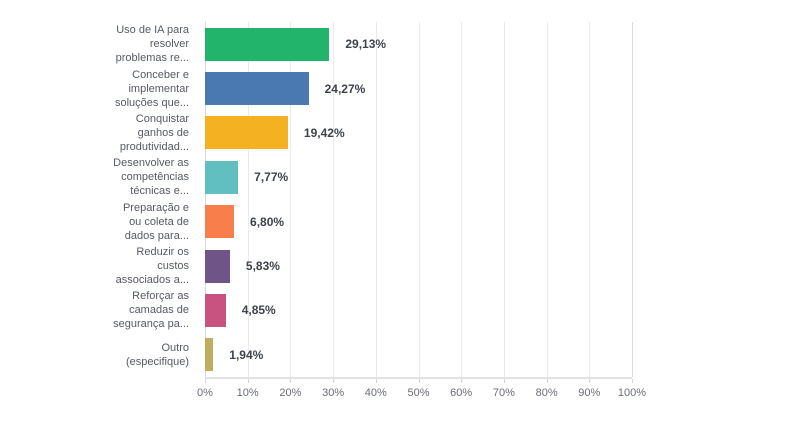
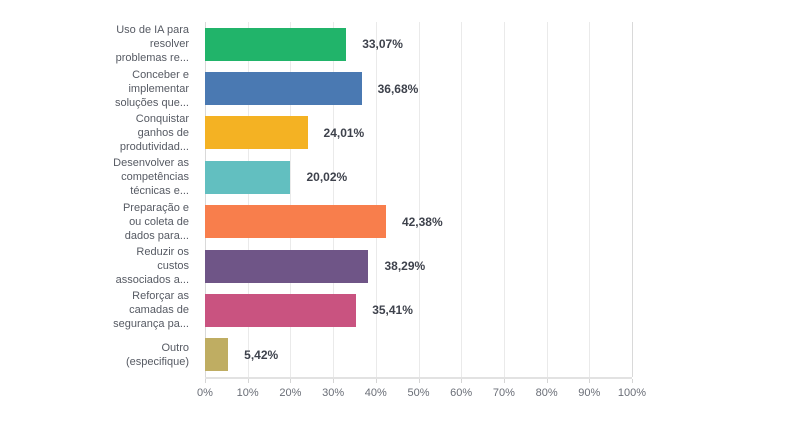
Uso de IA para resolver problemas re...: 29,13% -> 33,07%
Conceber e implementar soluções que...: 24,27% -> 36,68%
Conquistar ganhos de produtividad...: 19,42% -> 24,01%
Desenvolver as competências técnicas e...: 7,77% -> 20,02%
Preparação e ou coleta de dados para...: 6,80% -> 42,38%
Reduzir os custos associados a...: 5,83% -> 38,29%
Reforçar as camadas de segurança pa...: 4,85% -> 35,41%
Outro (especifique): 1,94% -> 5,42%
